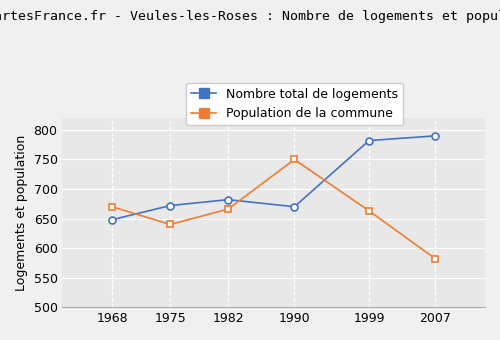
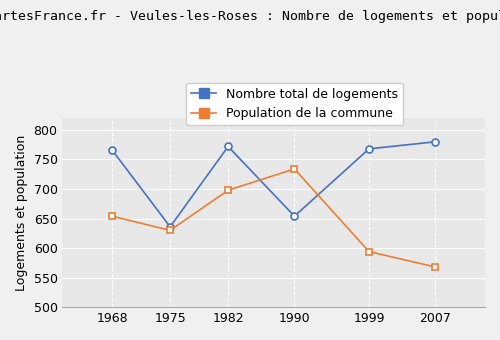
Nombre total de logements/1968: 648 -> 766
Population de la commune/1968: 670 -> 654
Nombre total de logements/1975: 672 -> 636
Population de la commune/1975: 640 -> 630
Nombre total de logements/1982: 682 -> 772
Population de la commune/1982: 666 -> 698
Nombre total de logements/1990: 670 -> 654
Population de la commune/1990: 750 -> 734
Nombre total de logements/1999: 782 -> 768
Population de la commune/1999: 663 -> 594
Nombre total de logements/2007: 790 -> 780
Population de la commune/2007: 582 -> 568
